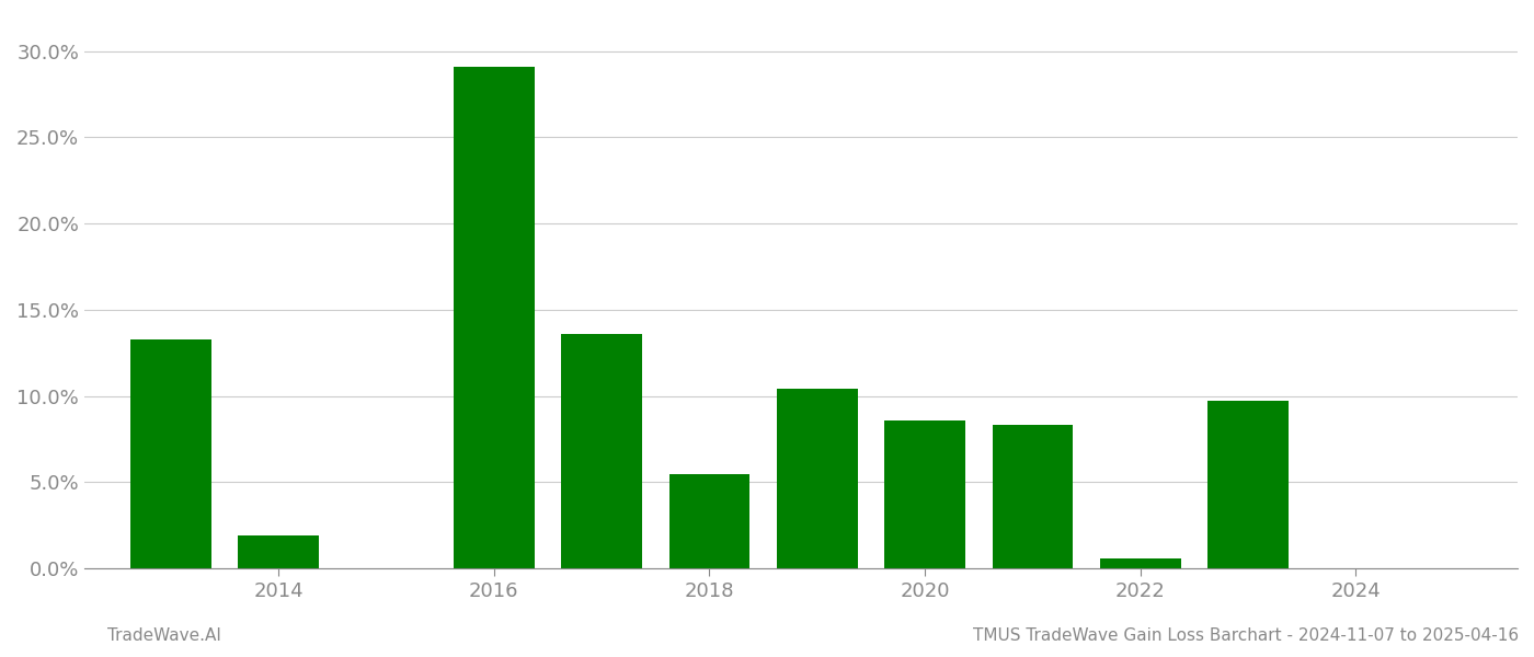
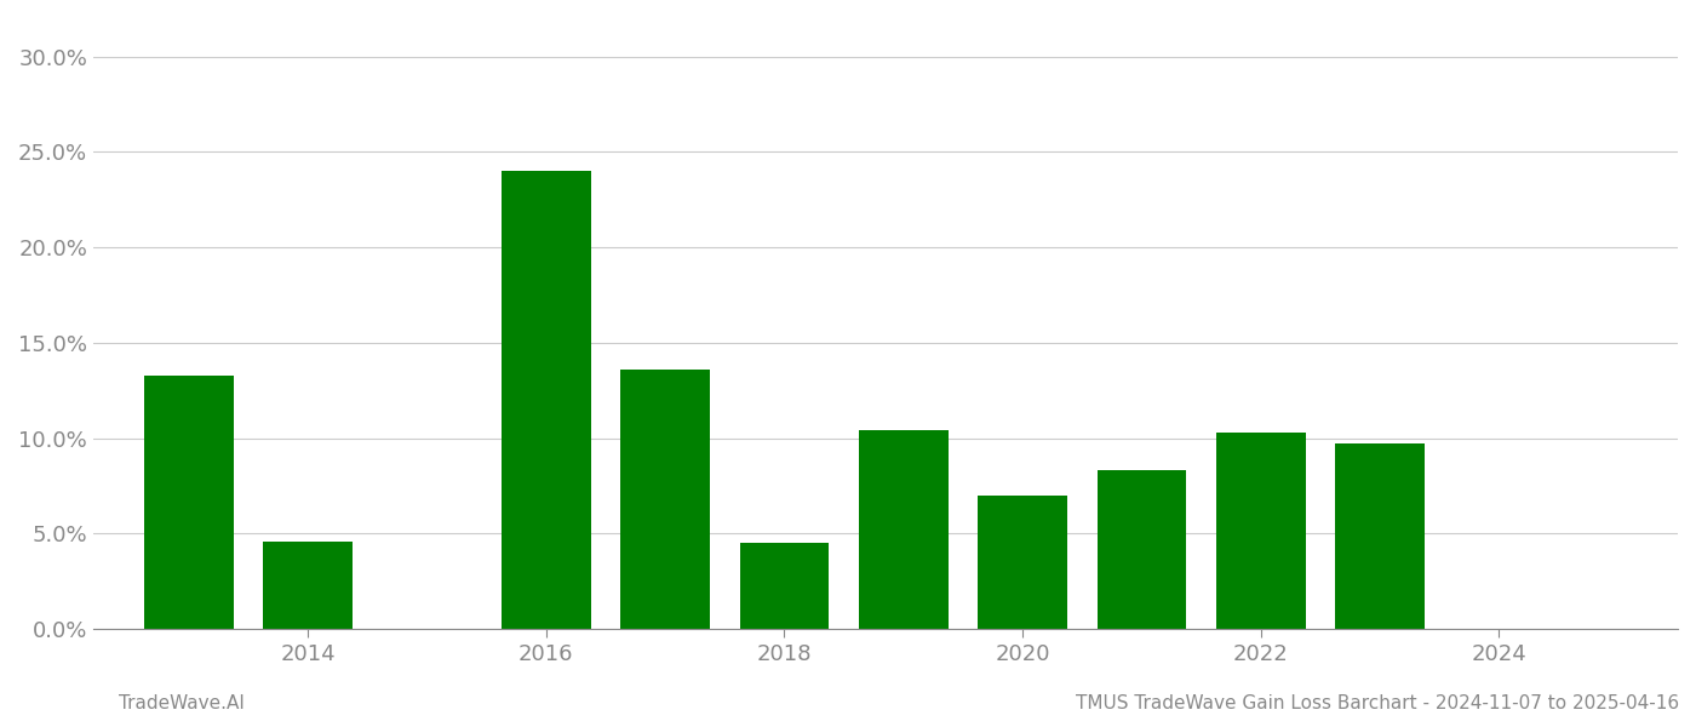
2014: 1.9% -> 4.6%
2016: 29.1% -> 24.0%
2018: 5.5% -> 4.5%
2020: 8.6% -> 7.0%
2022: 0.6% -> 10.3%
